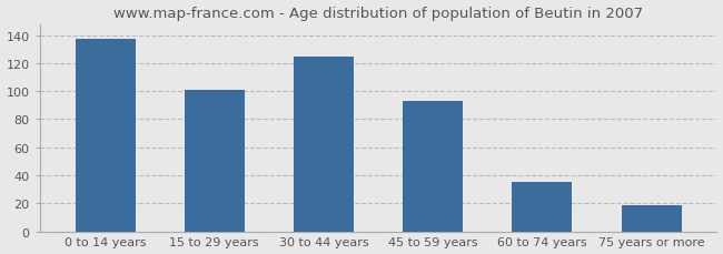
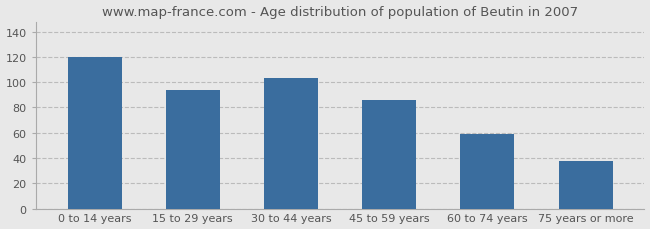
0 to 14 years: 137 -> 120
15 to 29 years: 101 -> 94
30 to 44 years: 125 -> 103
45 to 59 years: 93 -> 86
60 to 74 years: 35 -> 59
75 years or more: 19 -> 38
